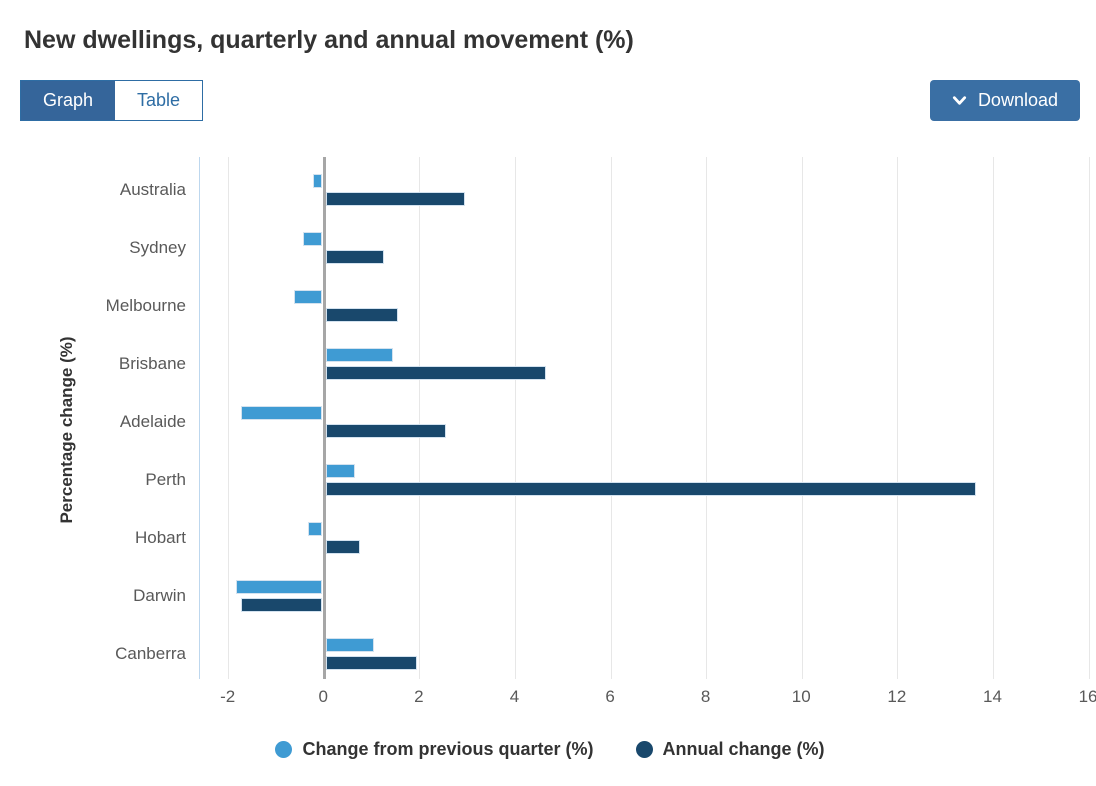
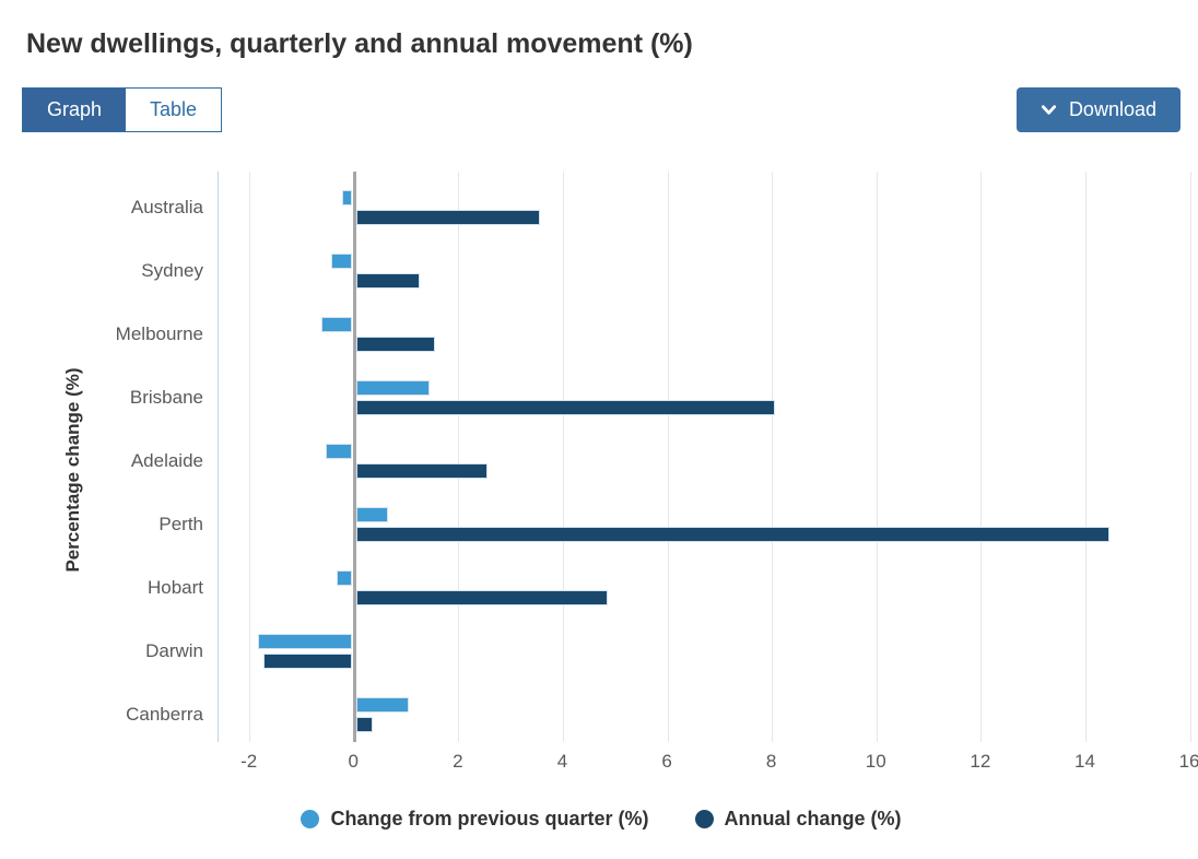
Annual change (%)/Australia: 2.9 -> 3.5
Annual change (%)/Brisbane: 4.6 -> 8.0
Change from previous quarter (%)/Adelaide: -1.7 -> -0.5
Annual change (%)/Perth: 13.6 -> 14.4
Annual change (%)/Hobart: 0.7 -> 4.8
Annual change (%)/Canberra: 1.9 -> 0.3
